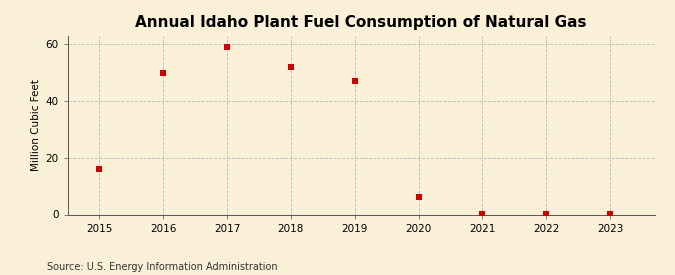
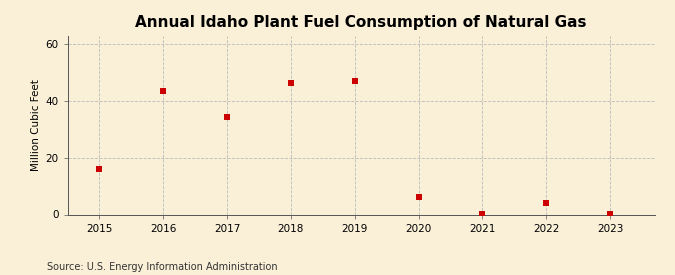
2016: 50.0 -> 43.5
2017: 59.0 -> 34.5
2018: 52.0 -> 46.5
2022: 0.1 -> 4.0
